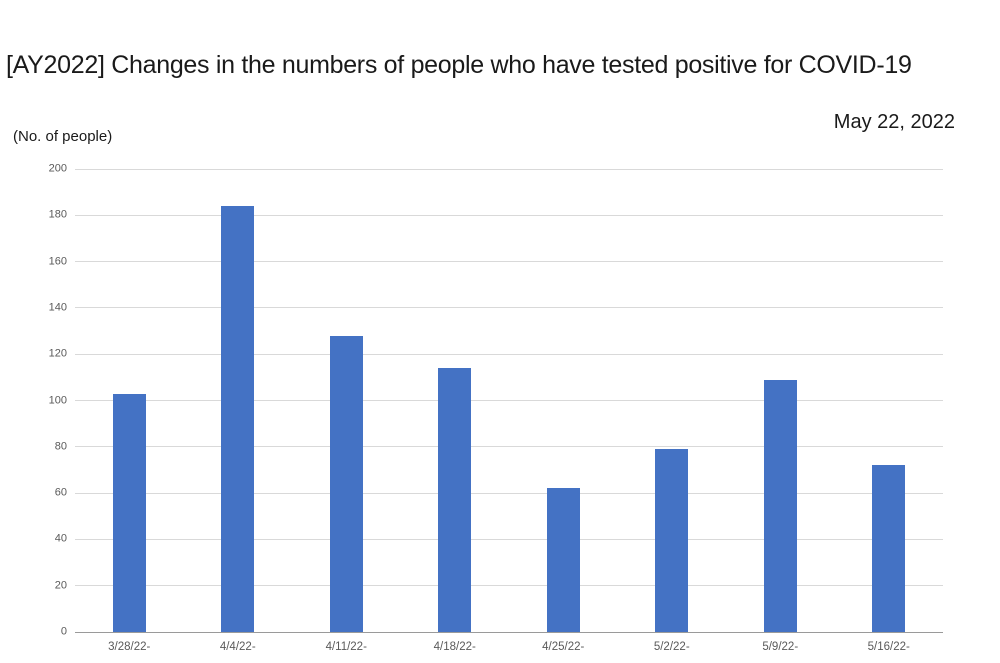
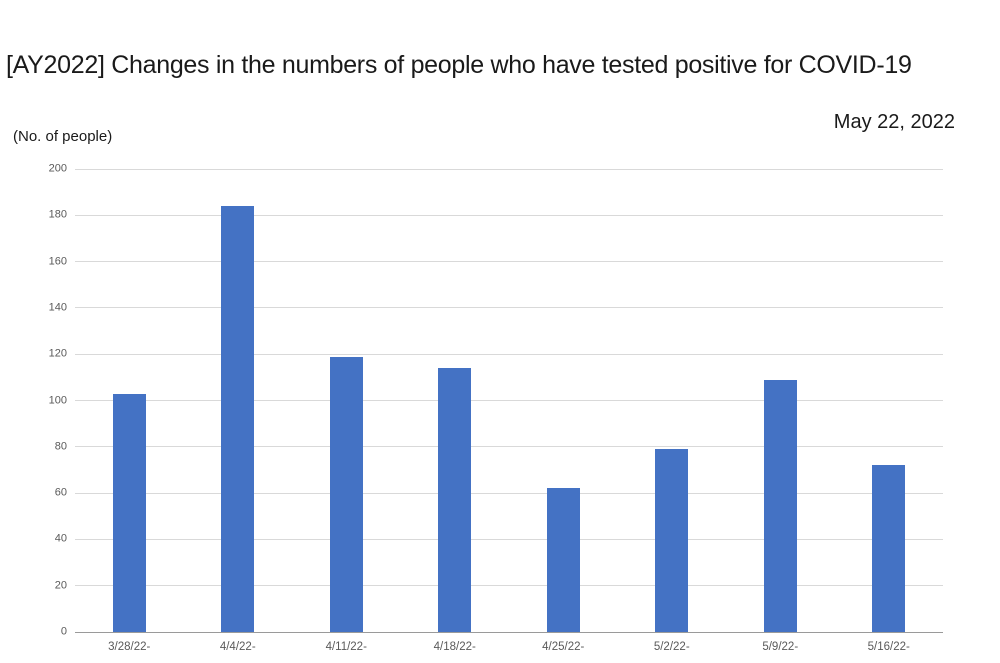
4/11/22-: 128 -> 119
